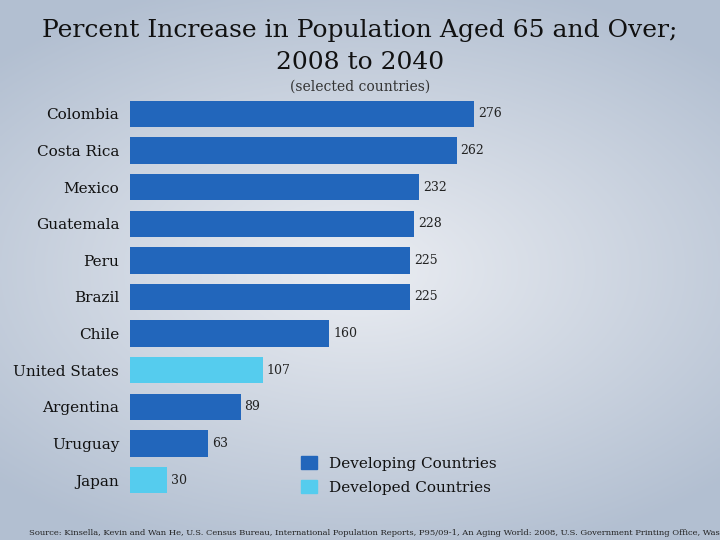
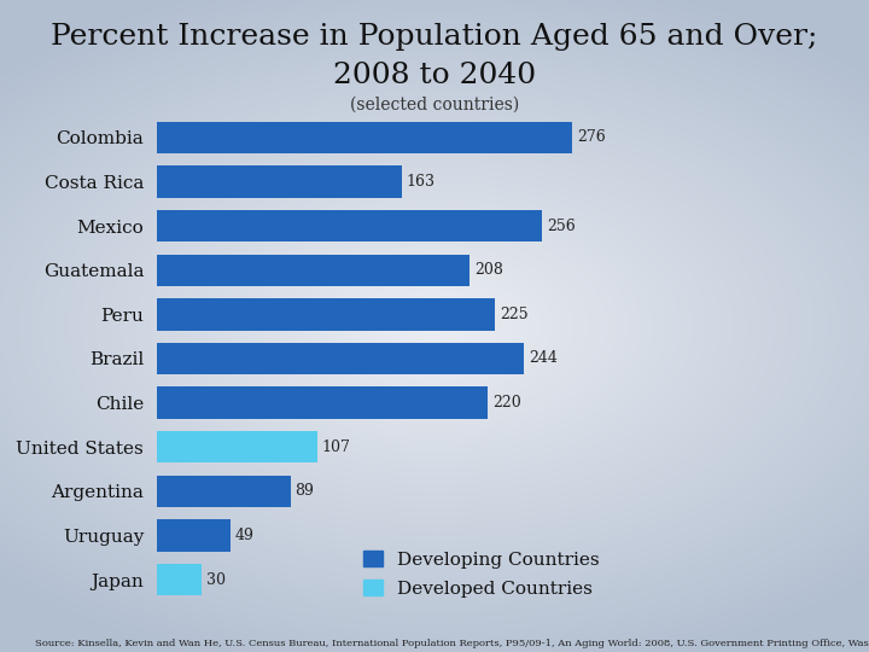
Costa Rica: 262 -> 163
Mexico: 232 -> 256
Guatemala: 228 -> 208
Brazil: 225 -> 244
Chile: 160 -> 220
Uruguay: 63 -> 49
